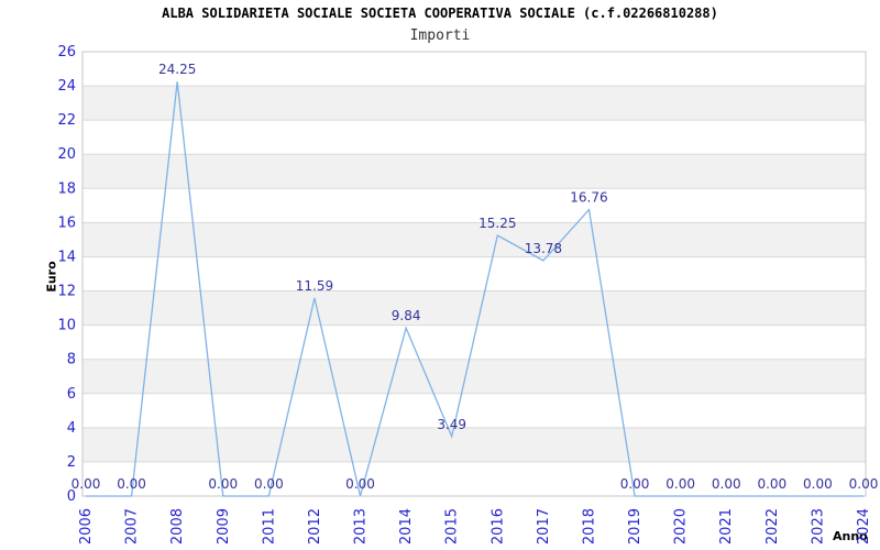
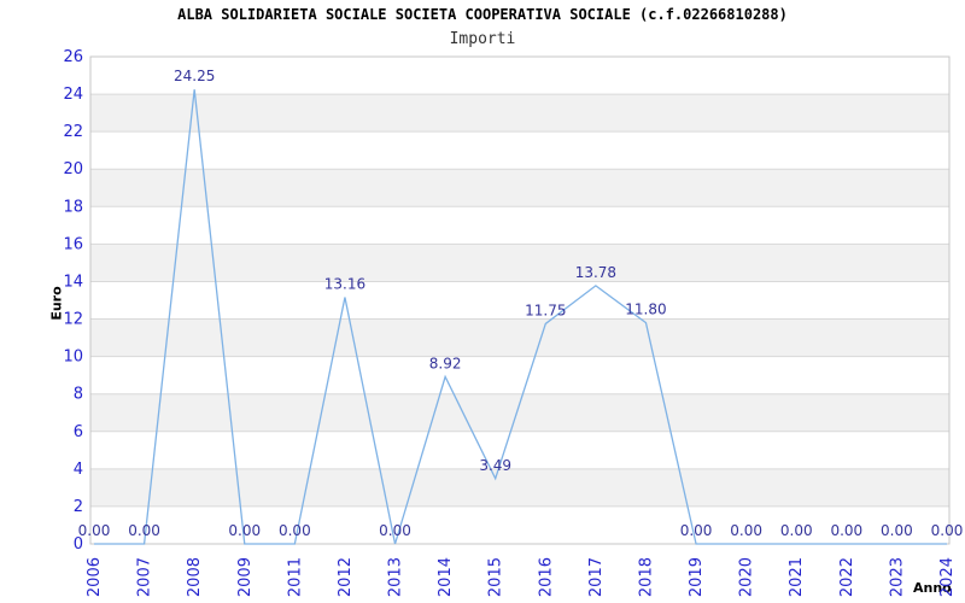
2012: 11.59 -> 13.16
2014: 9.84 -> 8.92
2016: 15.25 -> 11.75
2018: 16.76 -> 11.80
